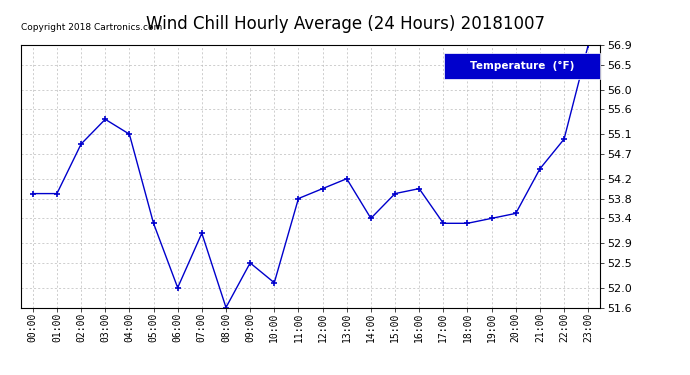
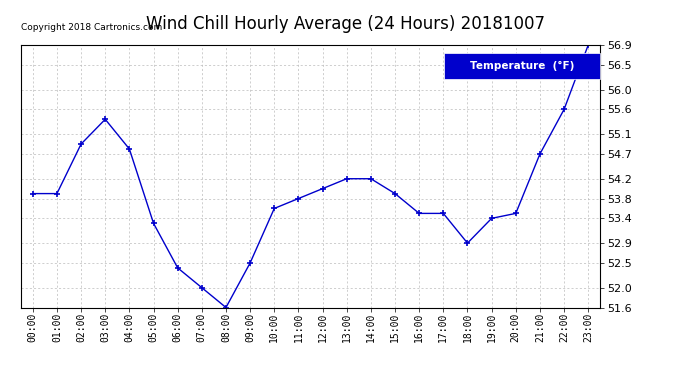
04:00: 55.1 -> 54.8
06:00: 52.0 -> 52.4
07:00: 53.1 -> 52.0
10:00: 52.1 -> 53.6
14:00: 53.4 -> 54.2
16:00: 54.0 -> 53.5
17:00: 53.3 -> 53.5
18:00: 53.3 -> 52.9
21:00: 54.4 -> 54.7
22:00: 55.0 -> 55.6
